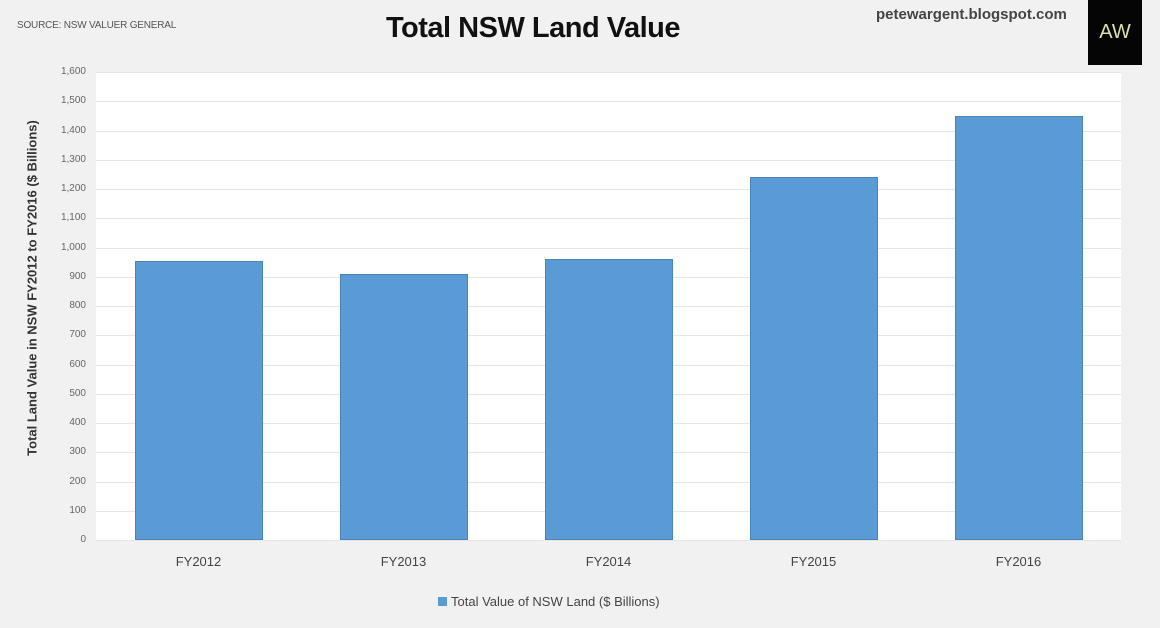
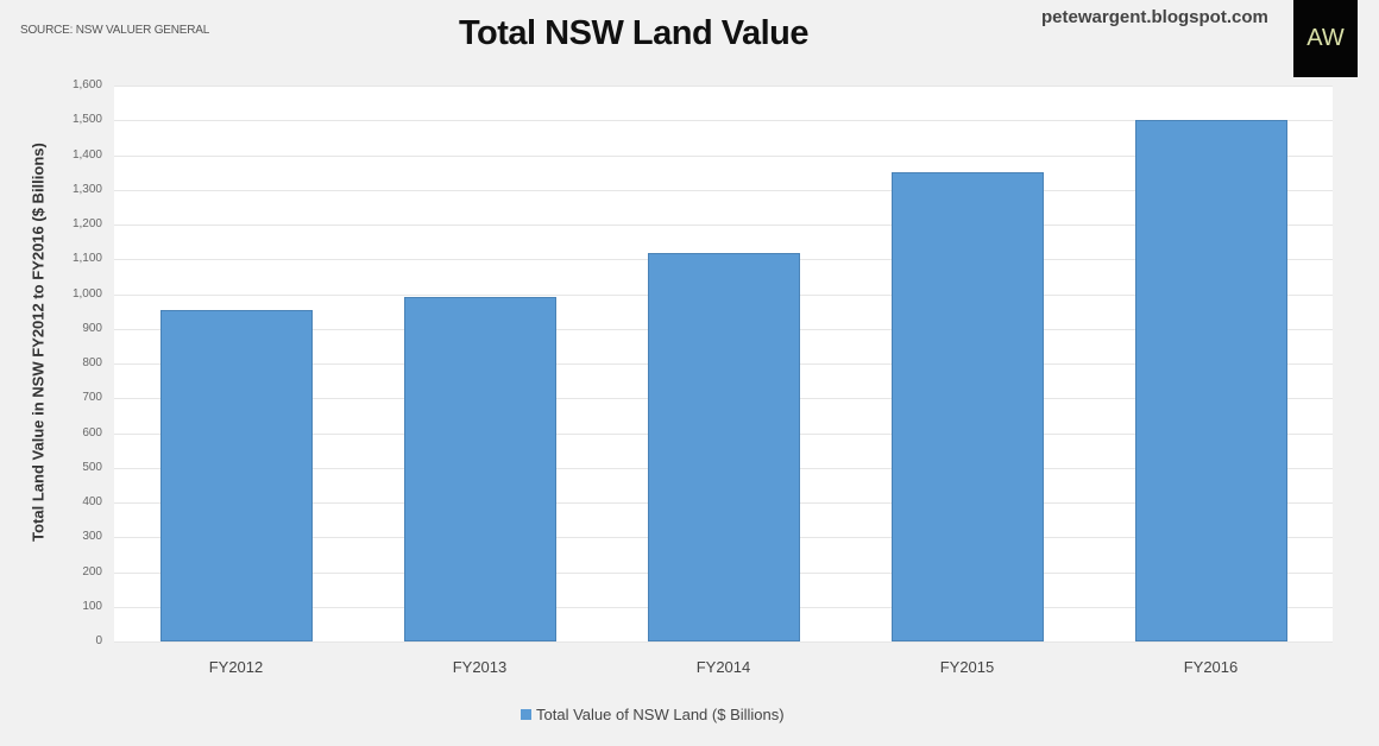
FY2013: 910 -> 990
FY2014: 960 -> 1120
FY2015: 1240 -> 1350
FY2016: 1450 -> 1500
